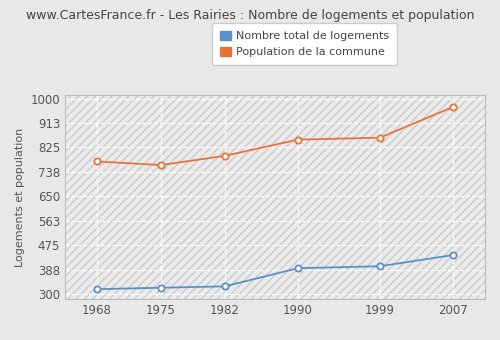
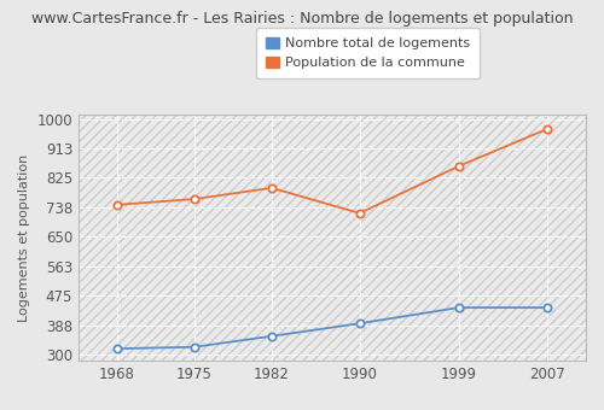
Population de la commune/1968: 775 -> 745
Nombre total de logements/1982: 328 -> 355
Population de la commune/1990: 853 -> 720
Nombre total de logements/1999: 400 -> 440
